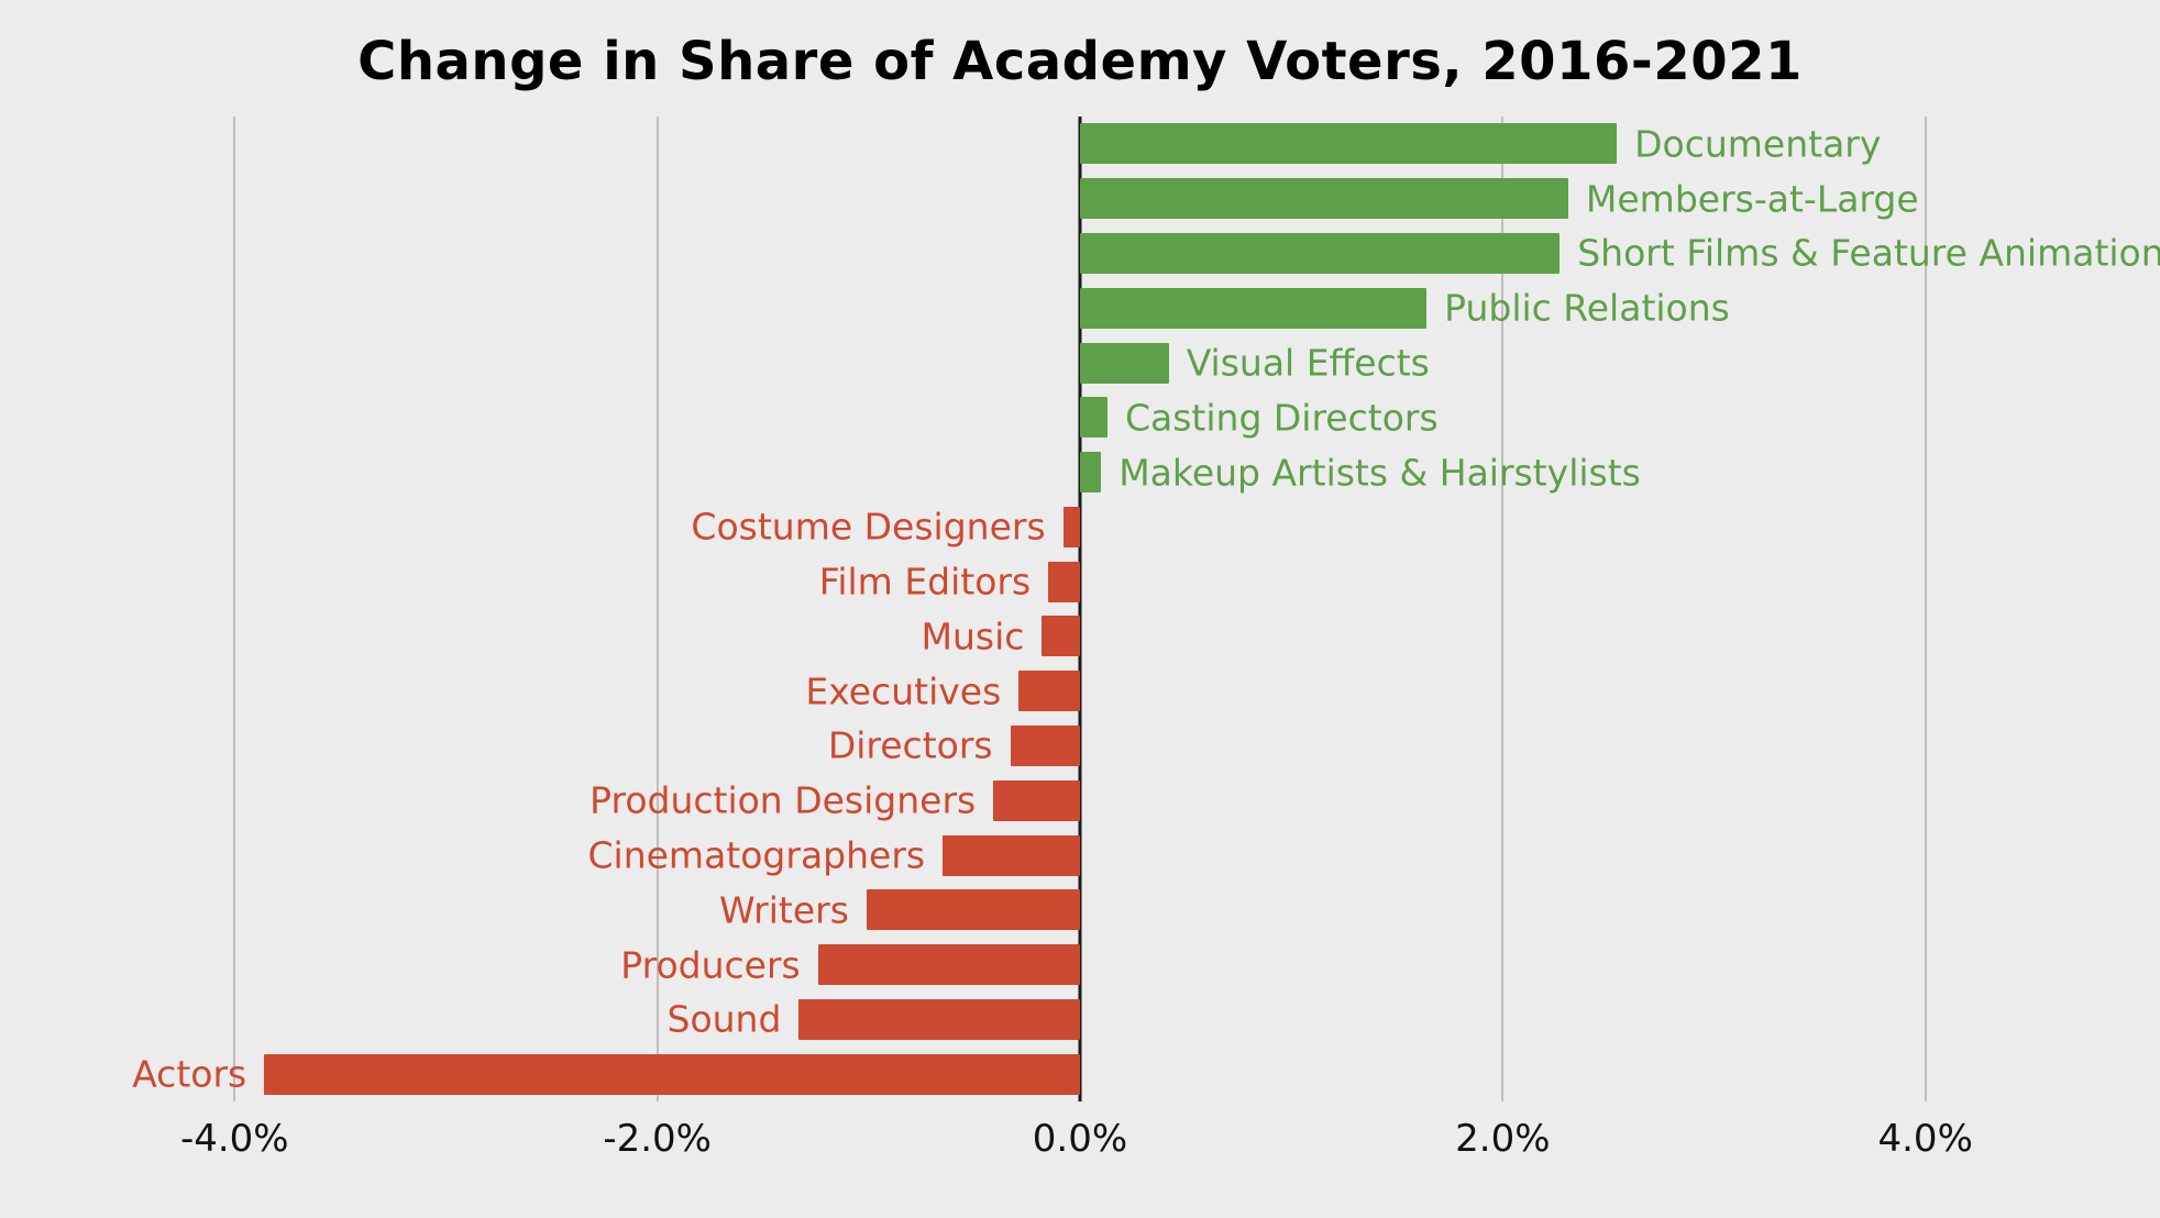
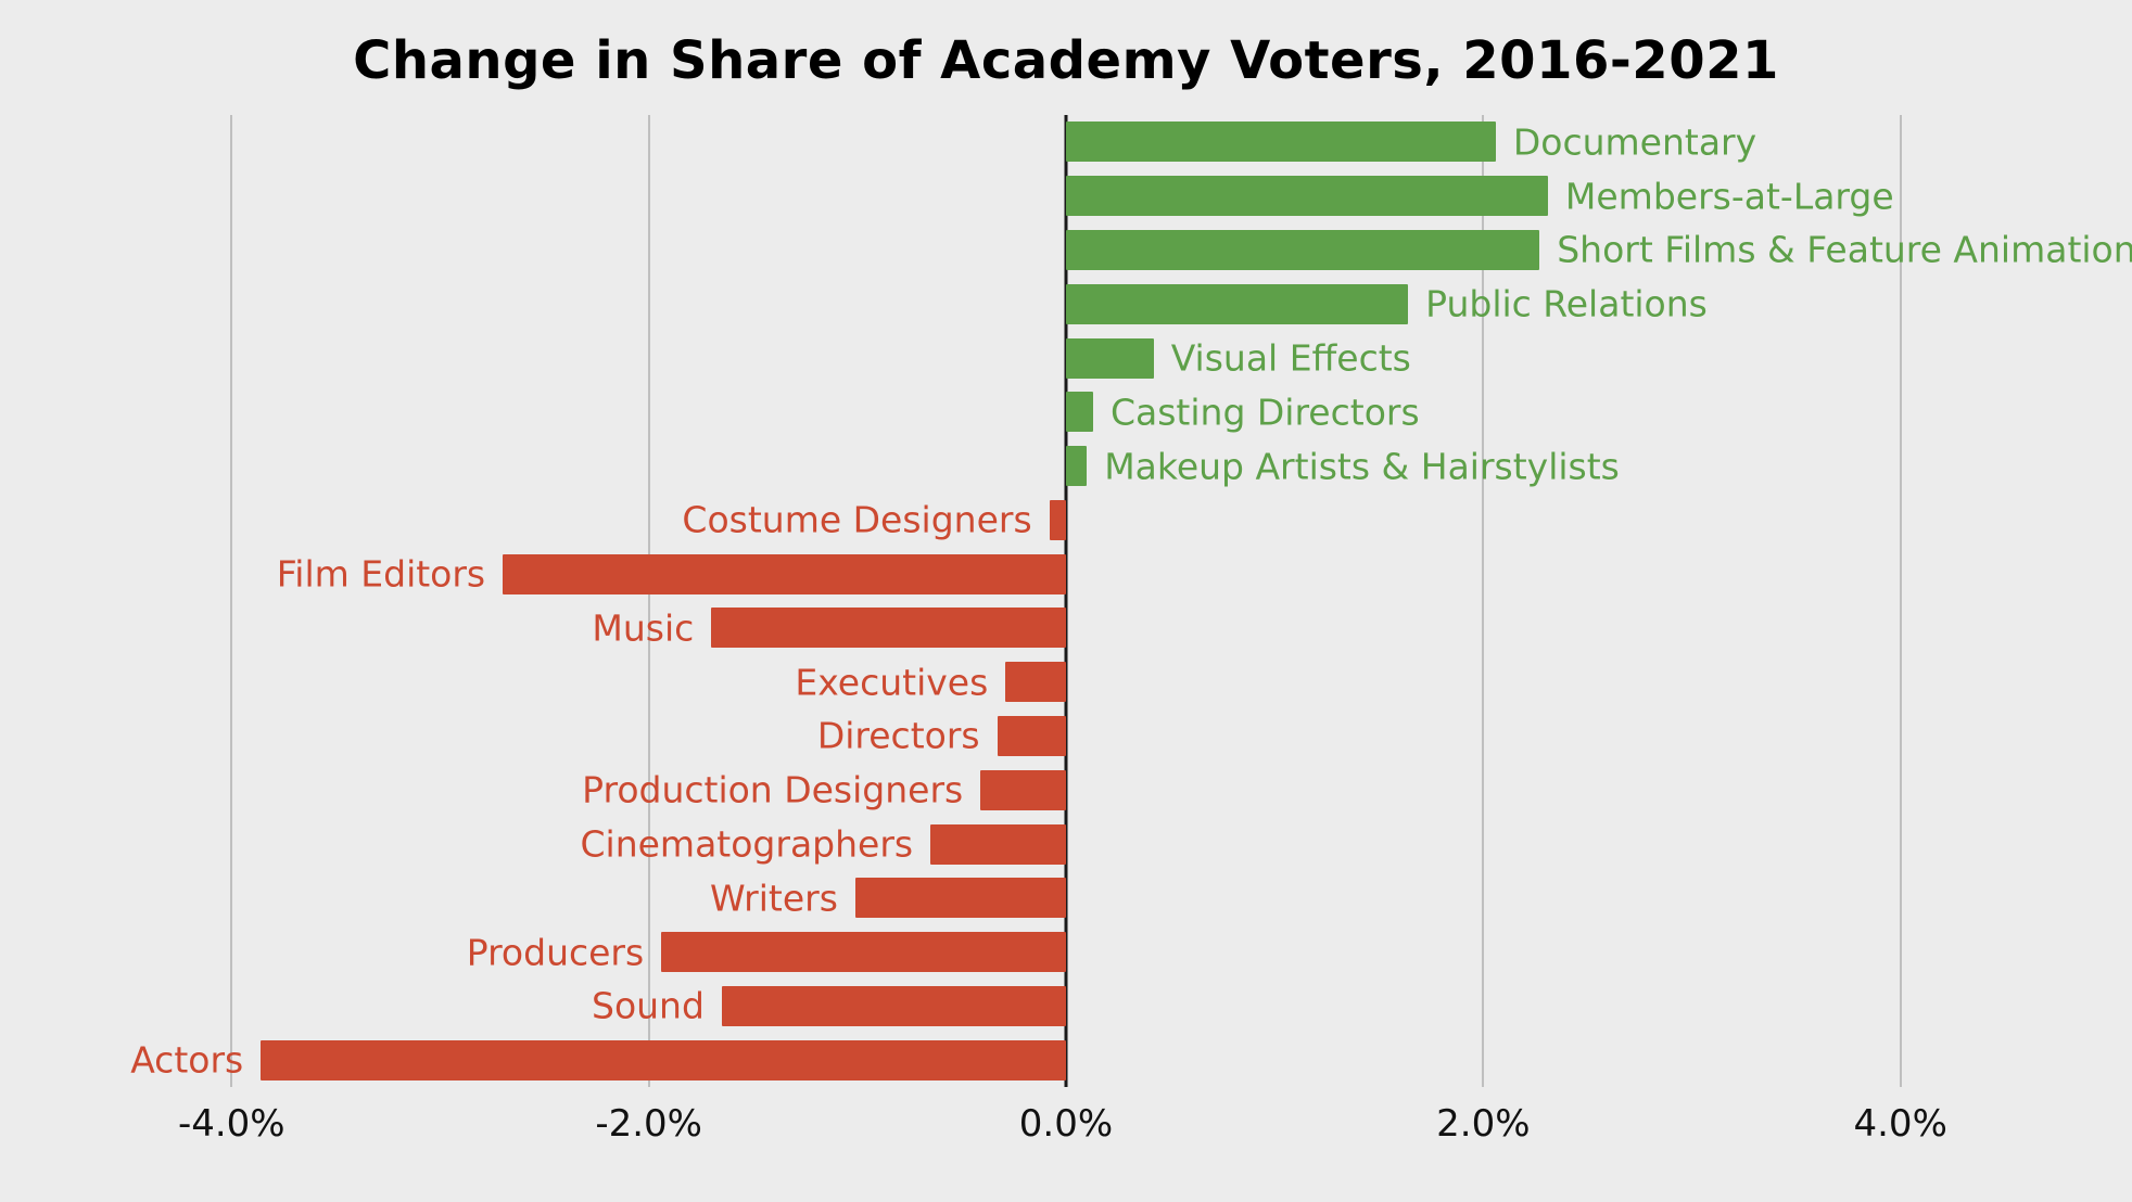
Documentary: 2.54% -> 2.06%
Film Editors: -0.15% -> -2.70%
Music: -0.18% -> -1.70%
Producers: -1.24% -> -1.94%
Sound: -1.33% -> -1.65%
